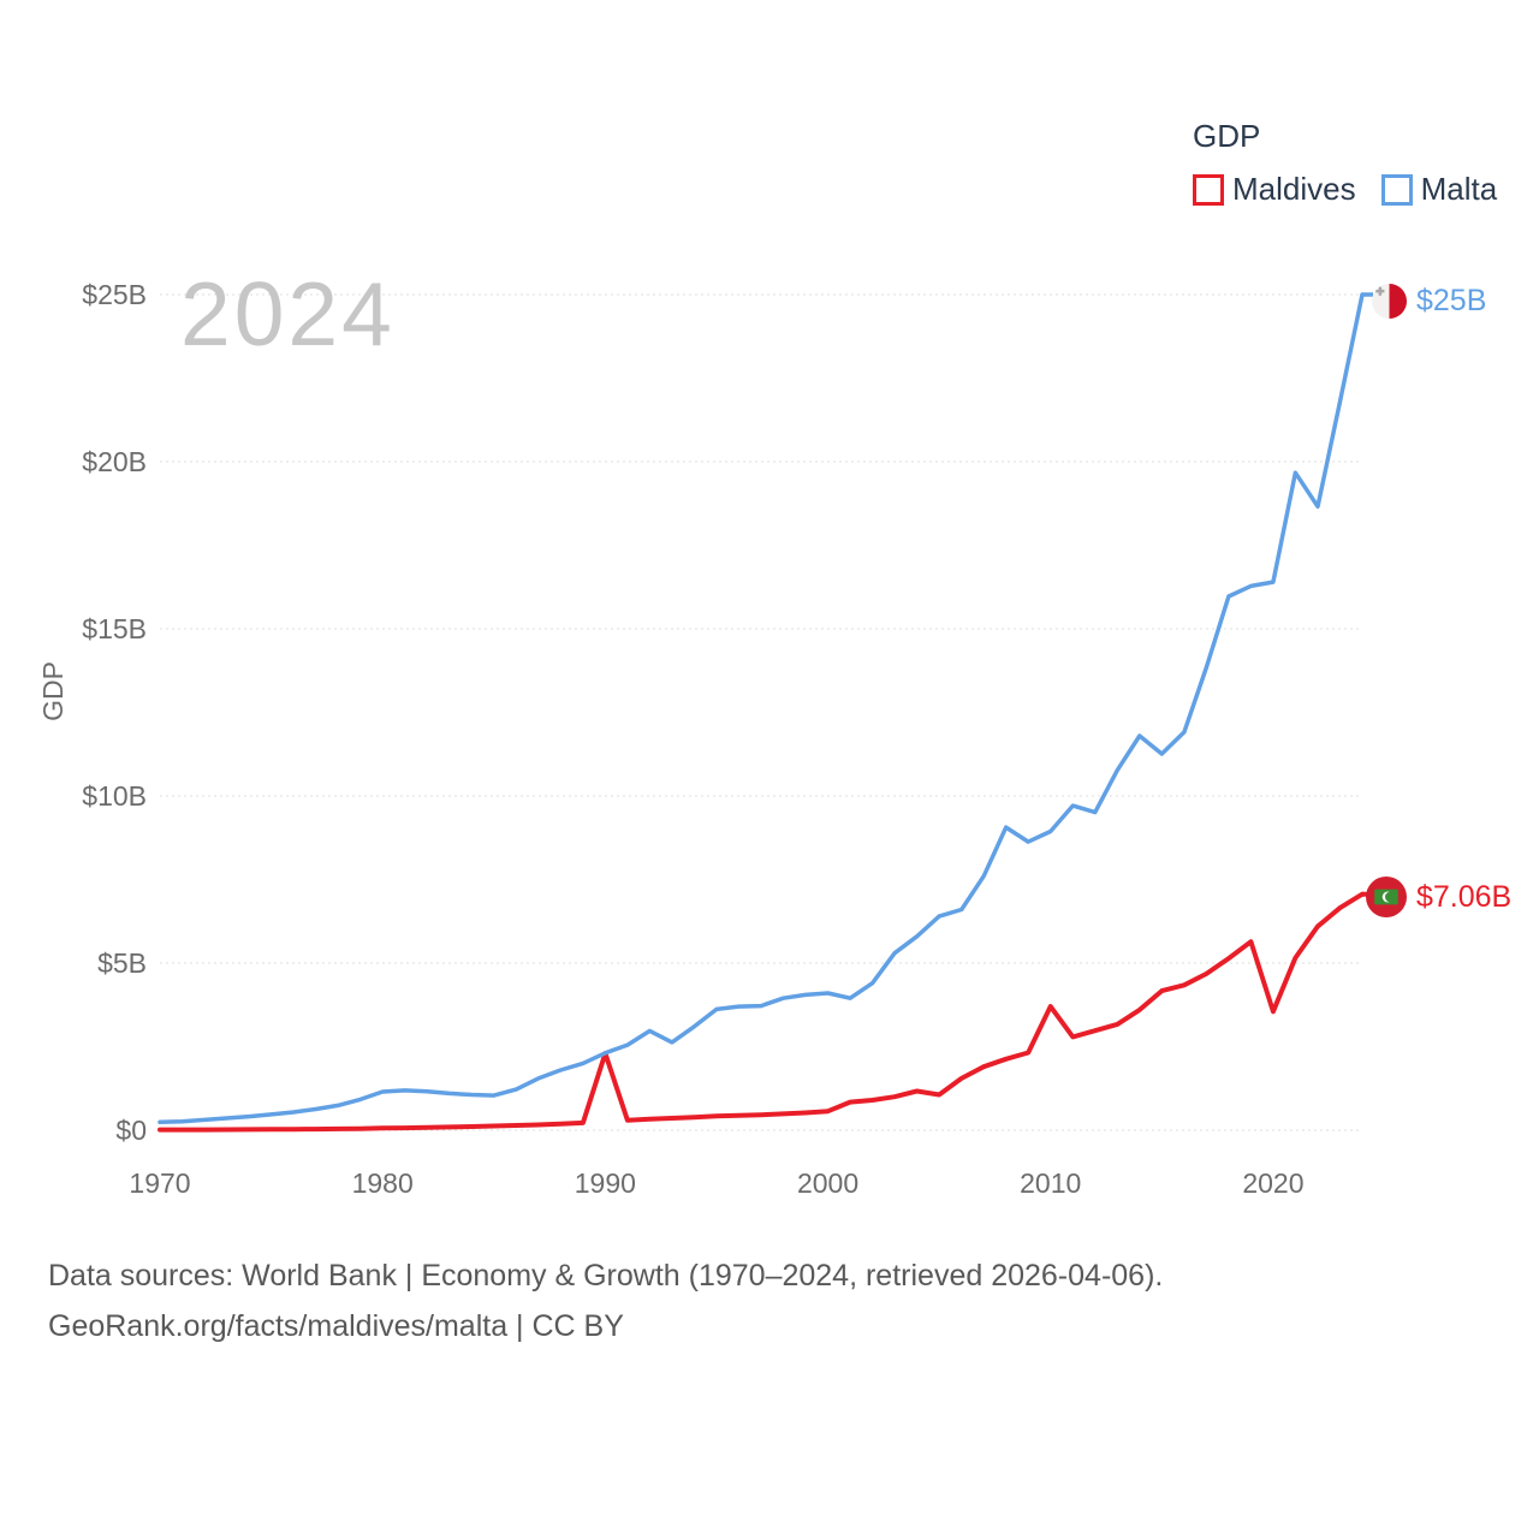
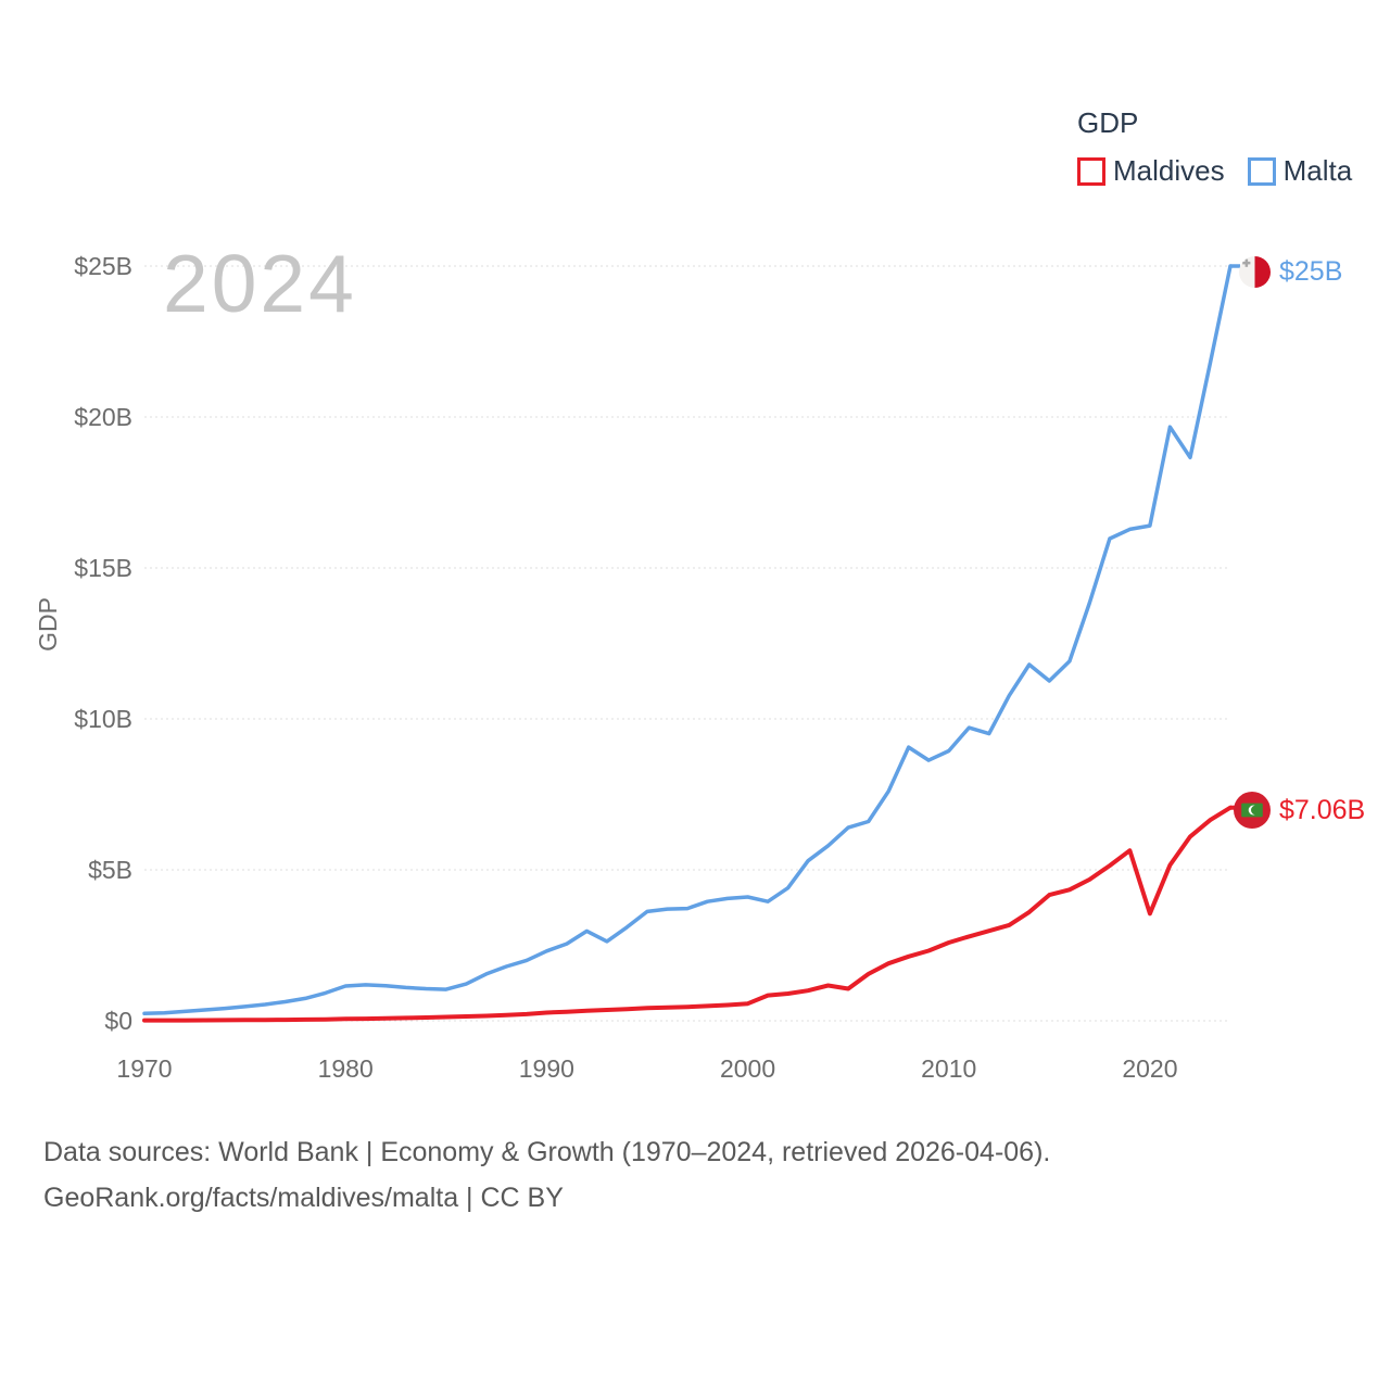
Maldives/1990: $2.3B -> $0.3B
Maldives/2010: $3.7B -> $2.6B
